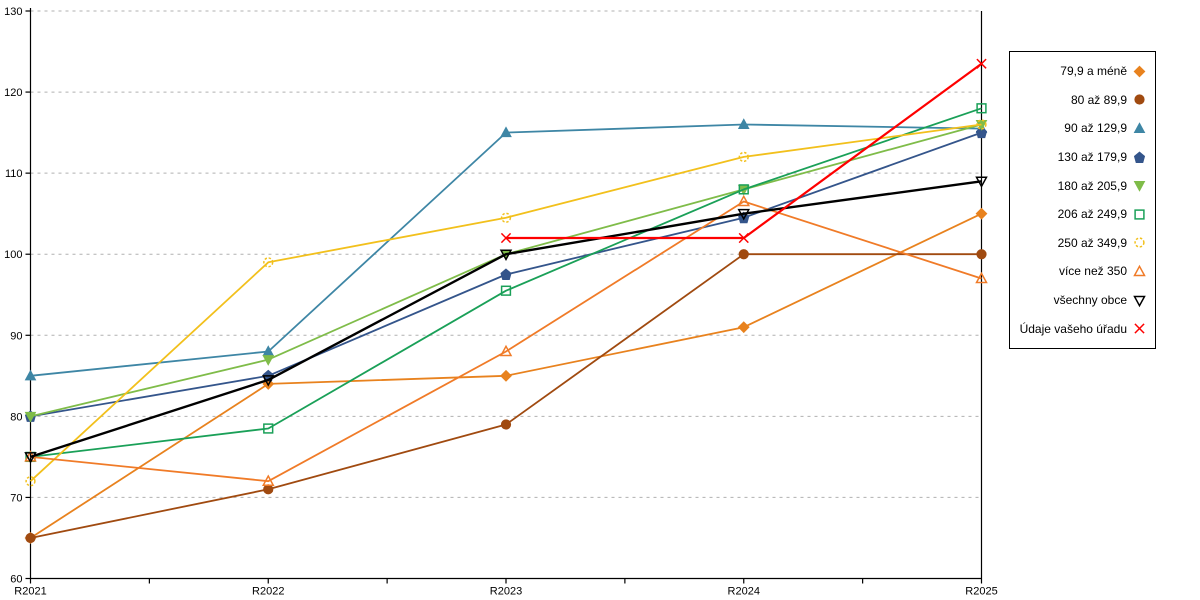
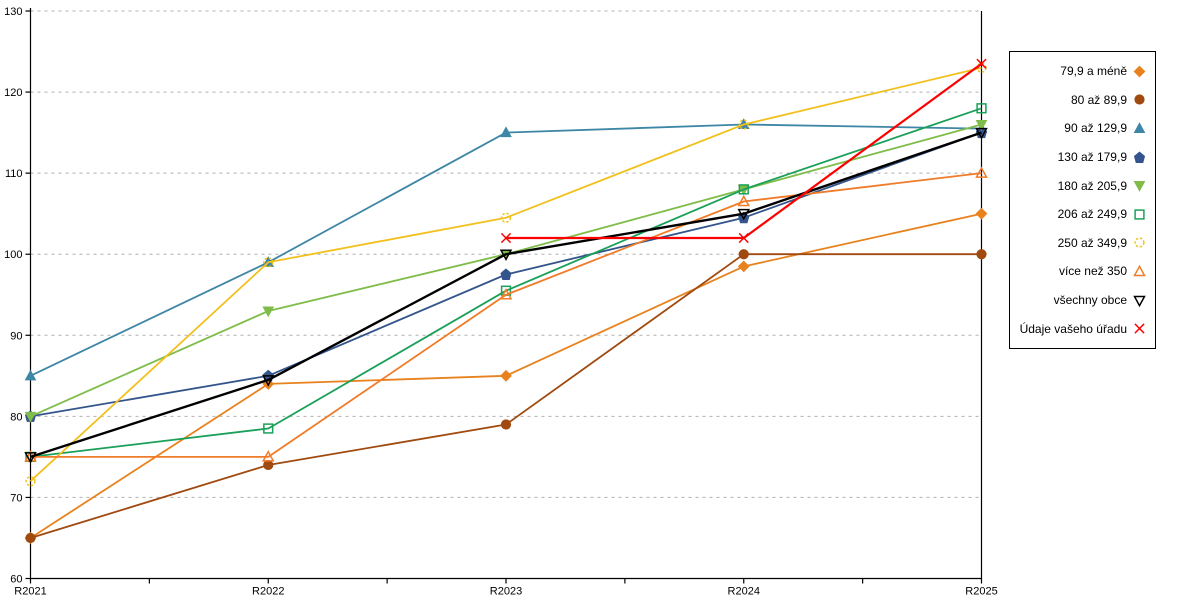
80 až 89,9/R2022: 71 -> 74
90 až 129,9/R2022: 88 -> 99
180 až 205,9/R2022: 87 -> 93
více než 350/R2022: 72 -> 75
více než 350/R2023: 88 -> 95
79,9 a méně/R2024: 91 -> 98
250 až 349,9/R2024: 112 -> 116
250 až 349,9/R2025: 116 -> 123
více než 350/R2025: 97 -> 110
všechny obce/R2025: 109 -> 115
